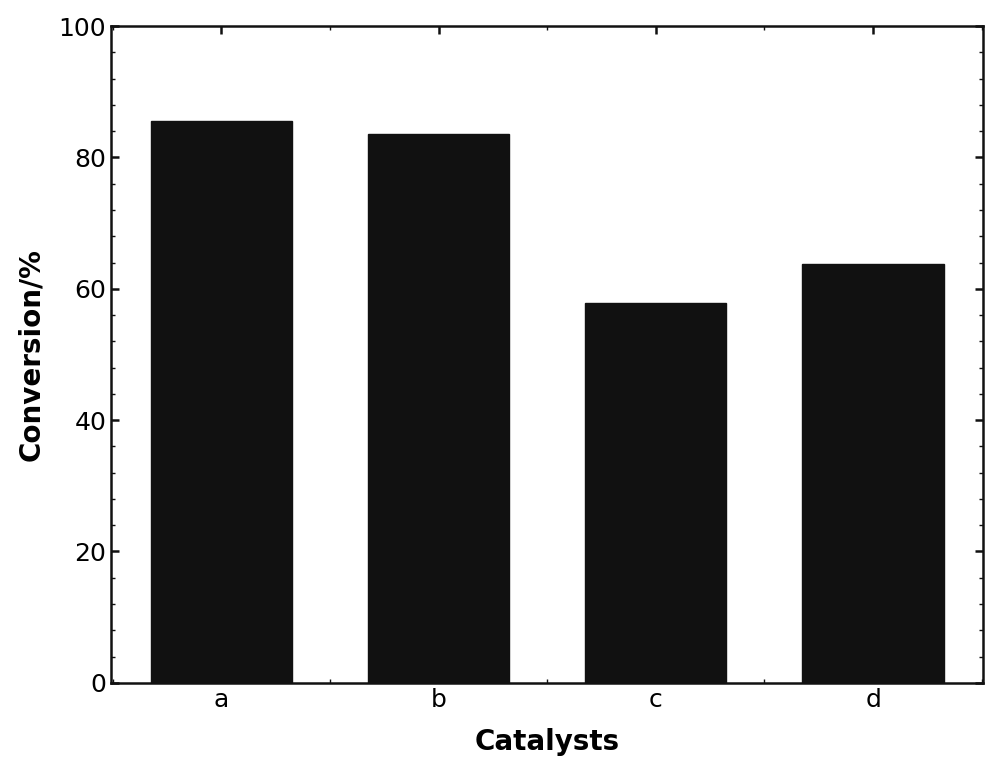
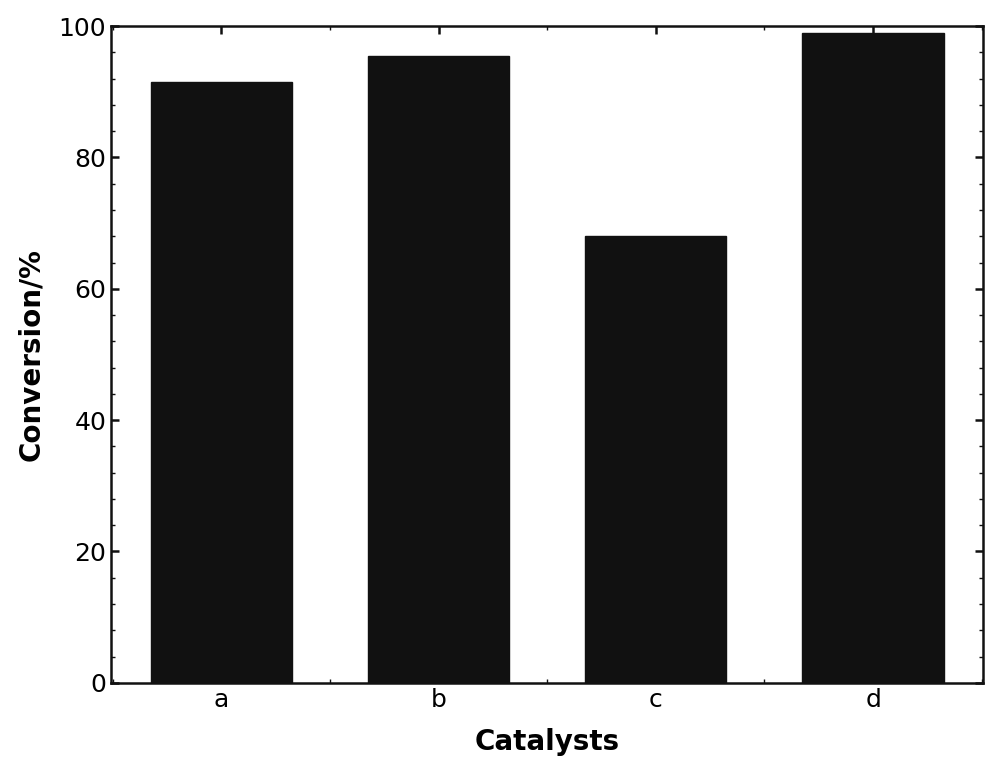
a: 85.6 -> 91.5
b: 83.6 -> 95.5
c: 57.8 -> 68.0
d: 63.8 -> 99.0
